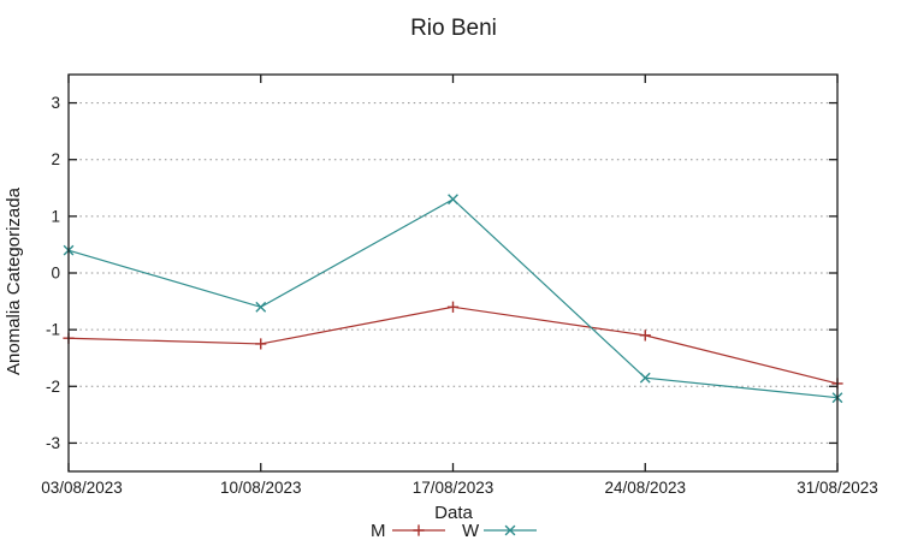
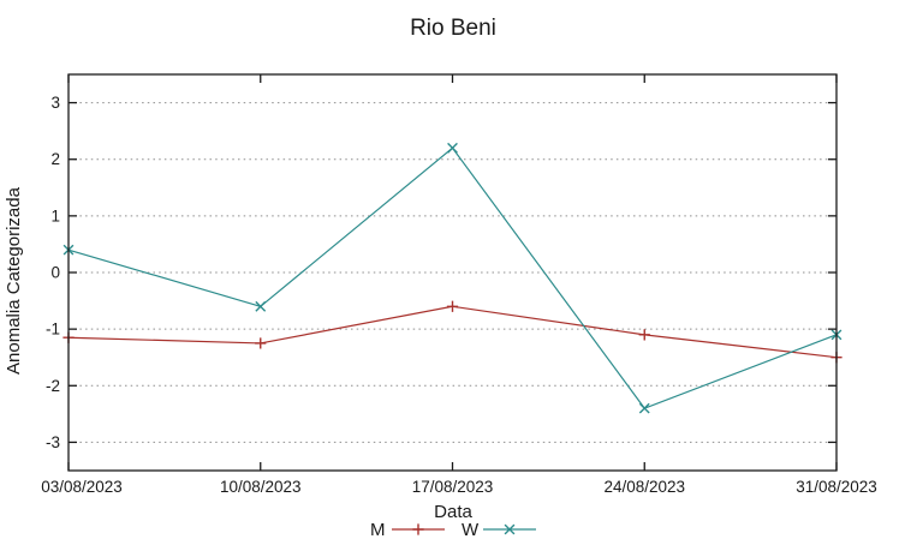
W/17/08/2023: 1.3 -> 2.2
W/24/08/2023: -1.9 -> -2.4
M/31/08/2023: -1.9 -> -1.5
W/31/08/2023: -2.2 -> -1.1
